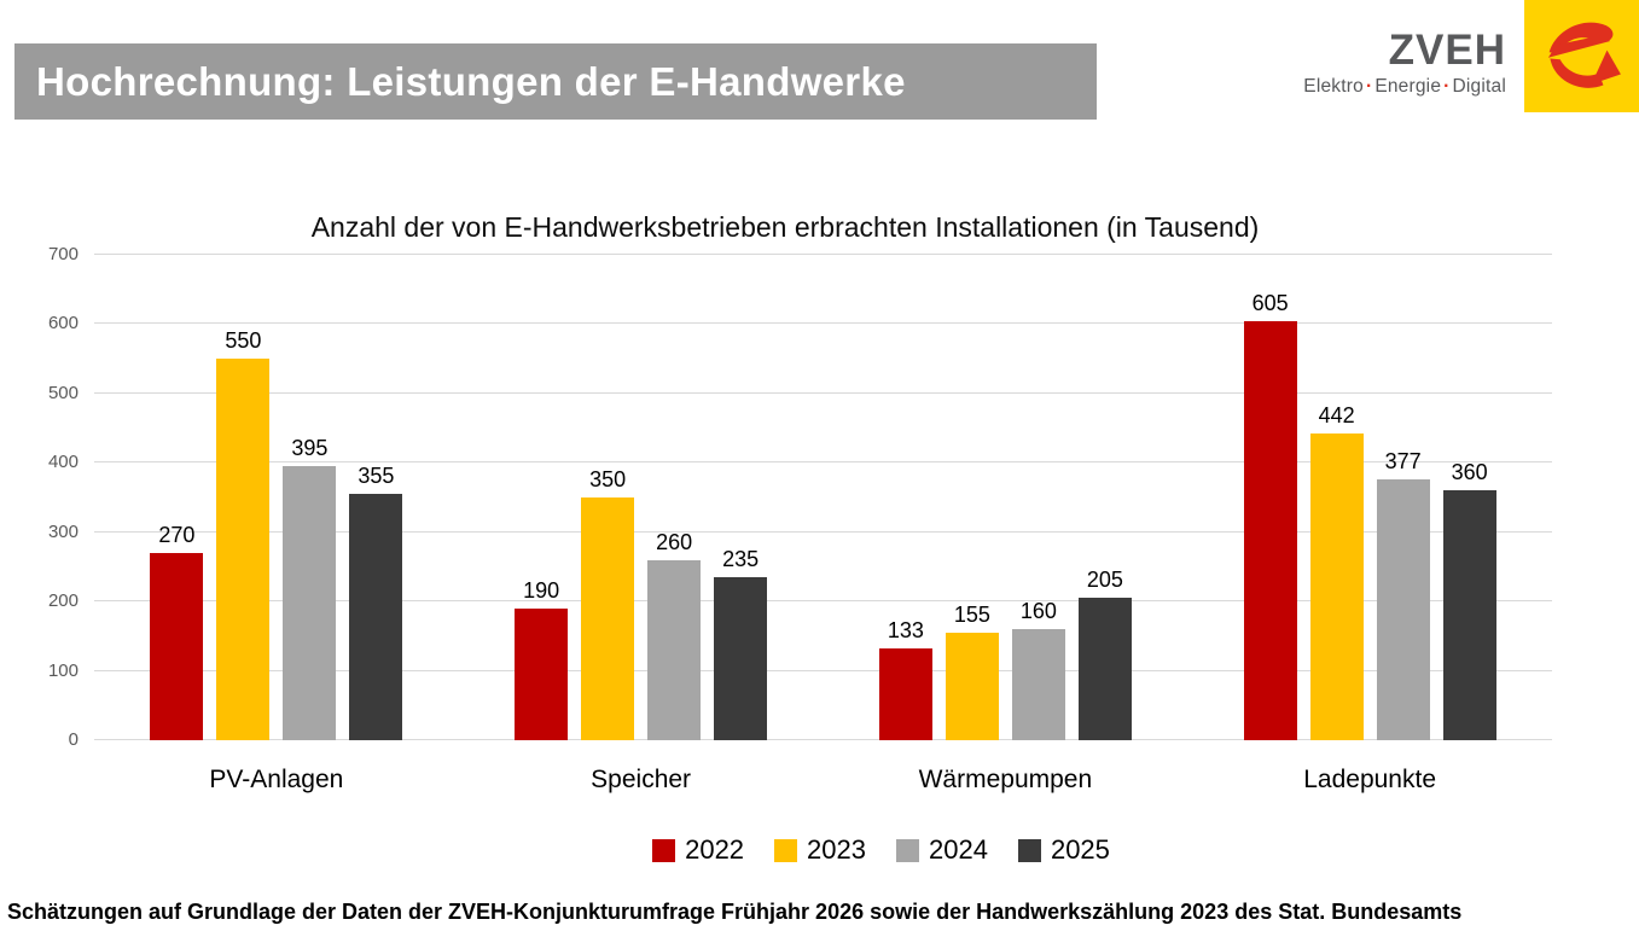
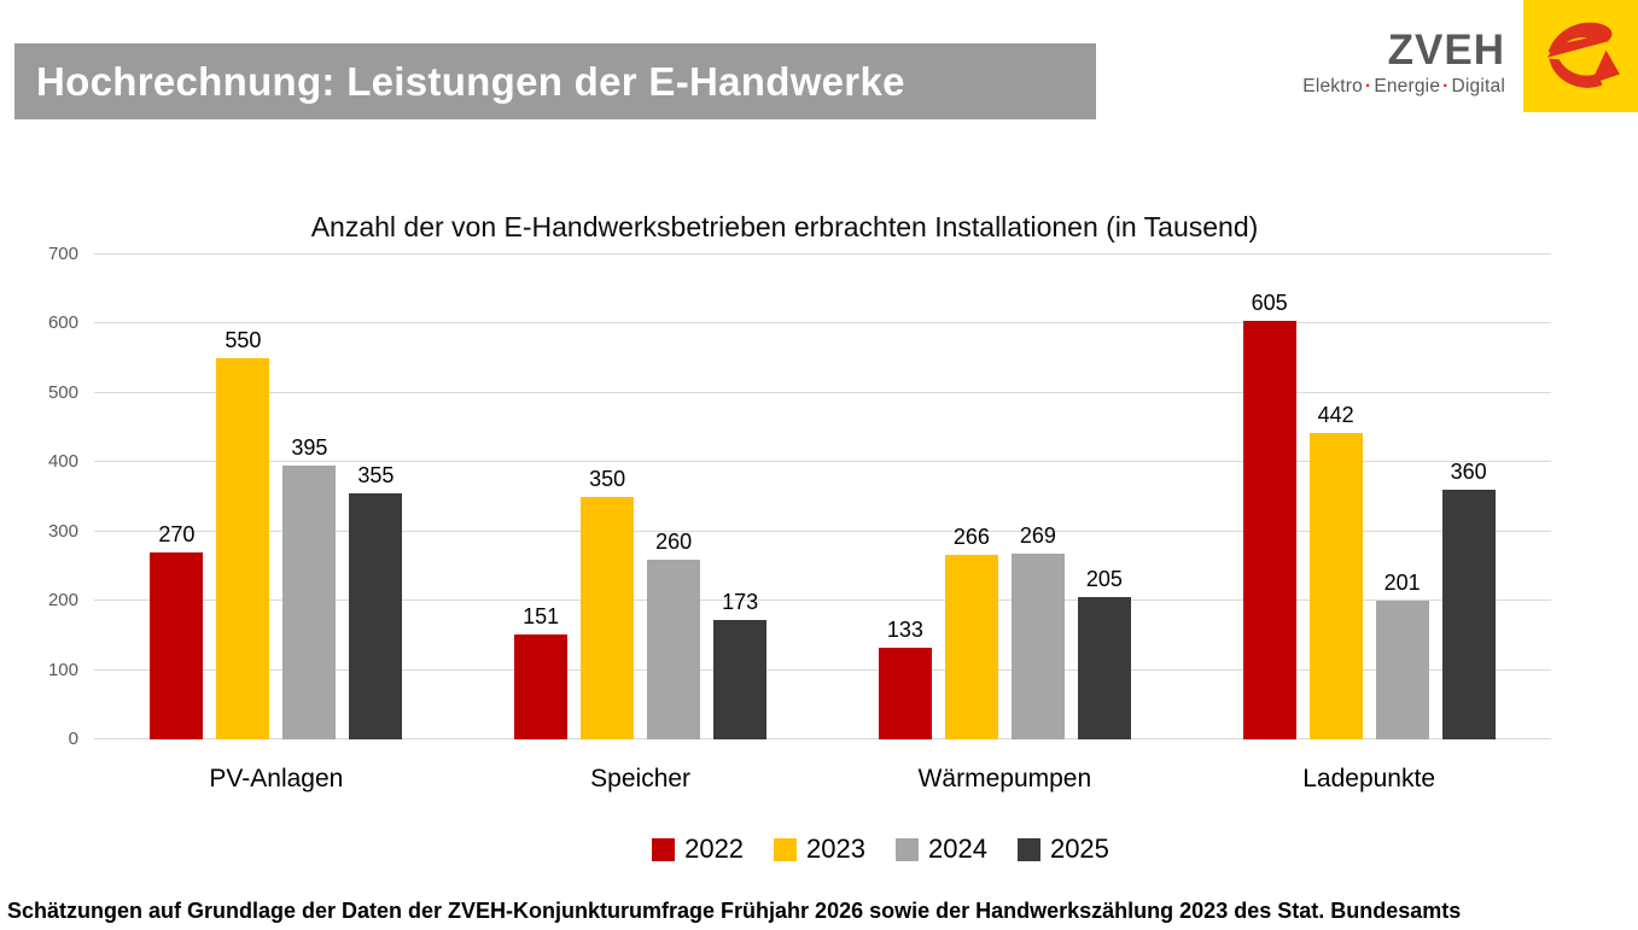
2022/Speicher: 190 -> 151
2025/Speicher: 235 -> 173
2023/Wärmepumpen: 155 -> 266
2024/Wärmepumpen: 160 -> 269
2024/Ladepunkte: 377 -> 201
